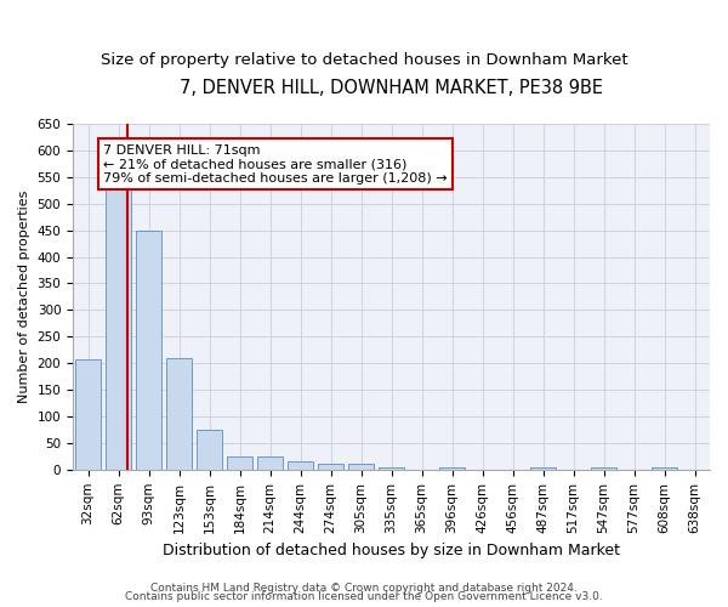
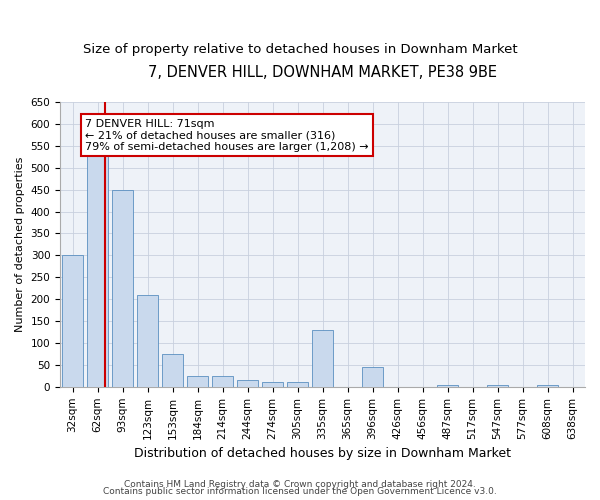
32sqm: 207 -> 300
335sqm: 5 -> 130
396sqm: 5 -> 45
